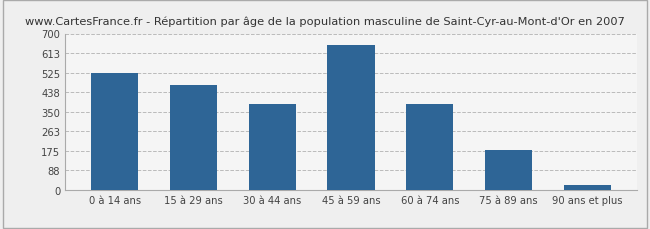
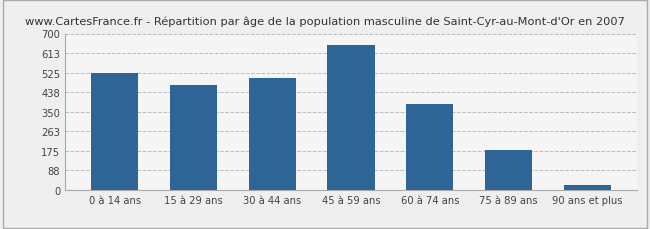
30 à 44 ans: 385 -> 500
